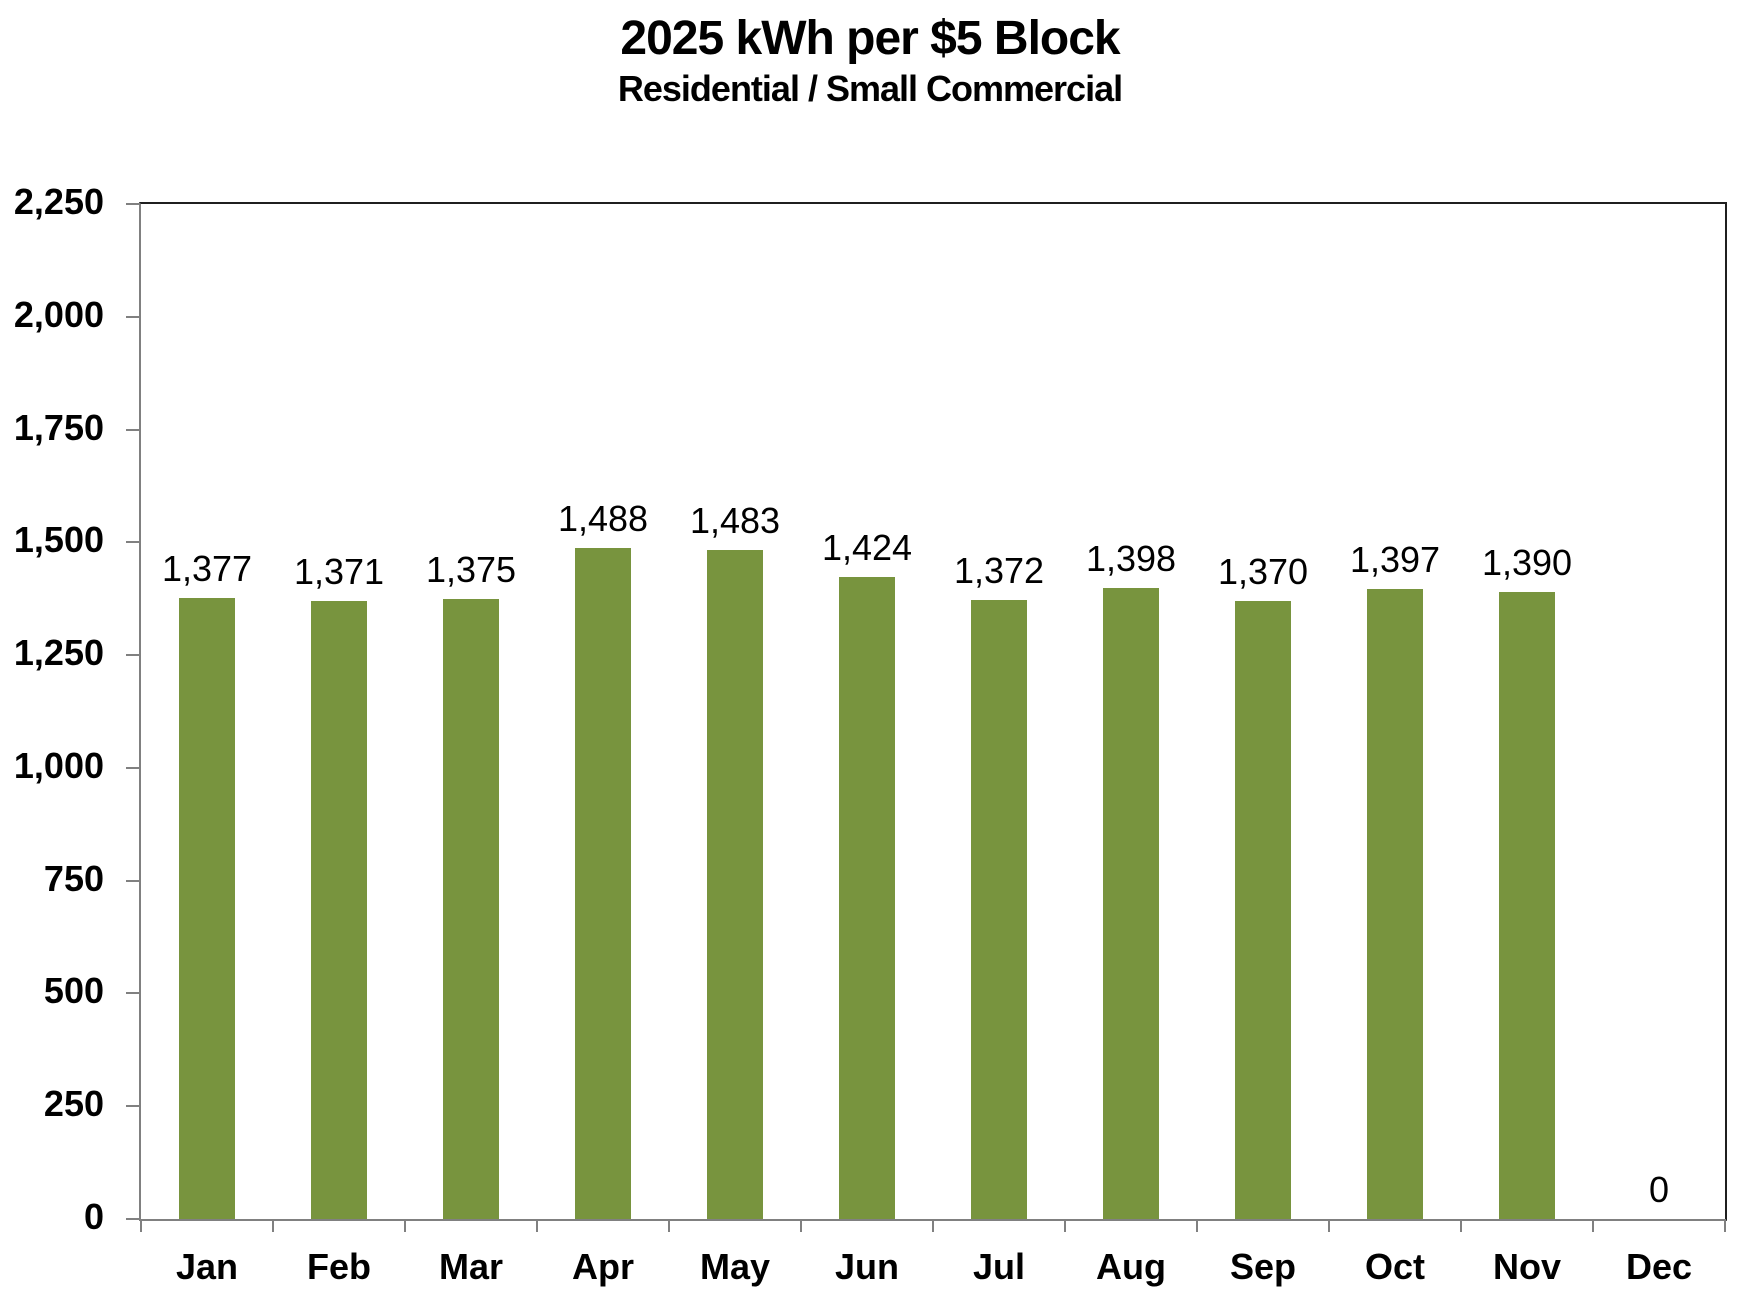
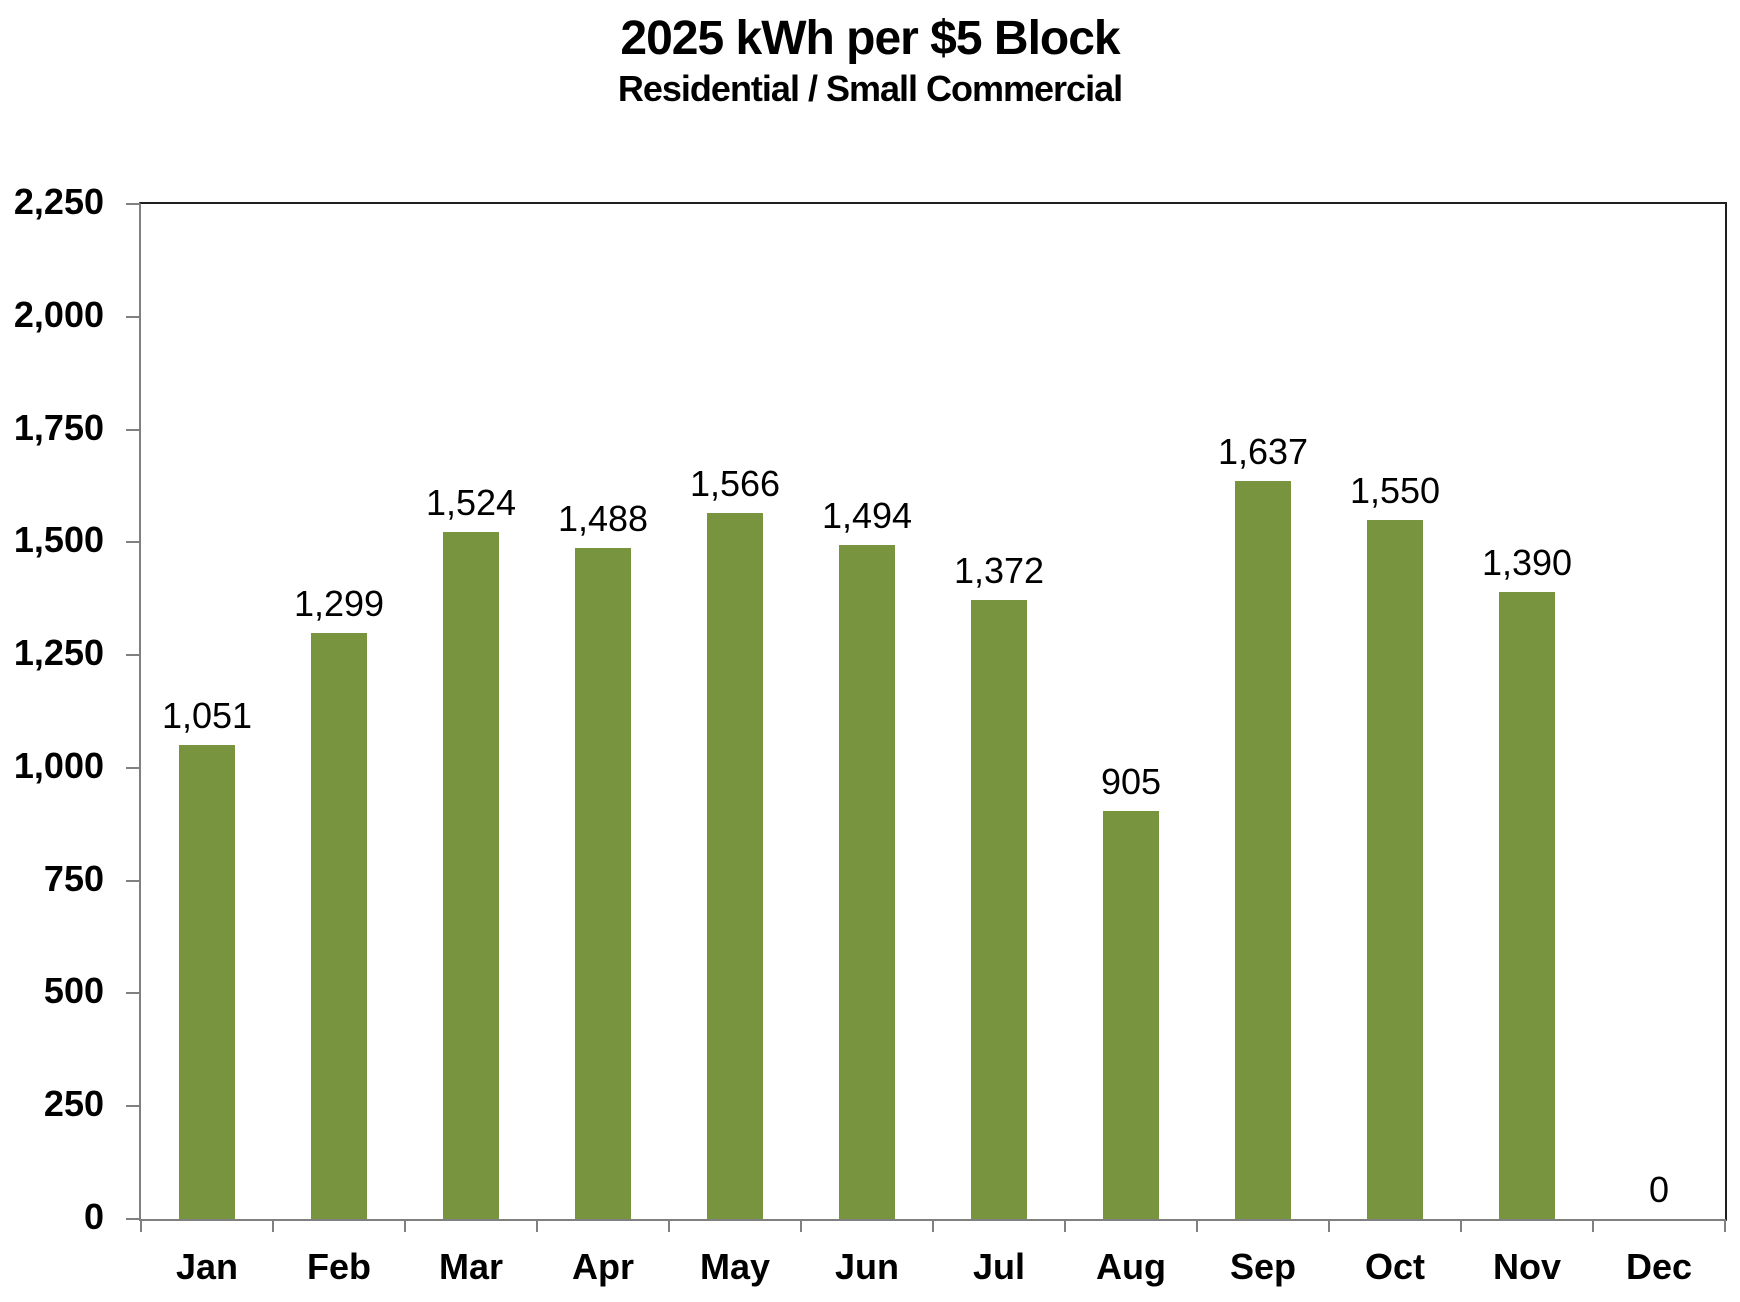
Jan: 1,377 -> 1,051
Feb: 1,371 -> 1,299
Mar: 1,375 -> 1,524
May: 1,483 -> 1,566
Jun: 1,424 -> 1,494
Aug: 1,398 -> 905
Sep: 1,370 -> 1,637
Oct: 1,397 -> 1,550
